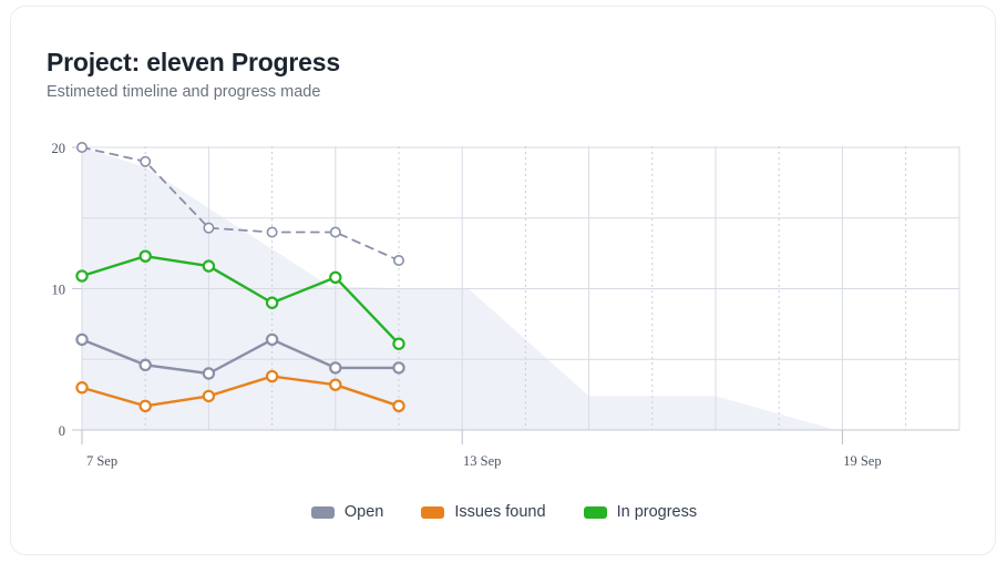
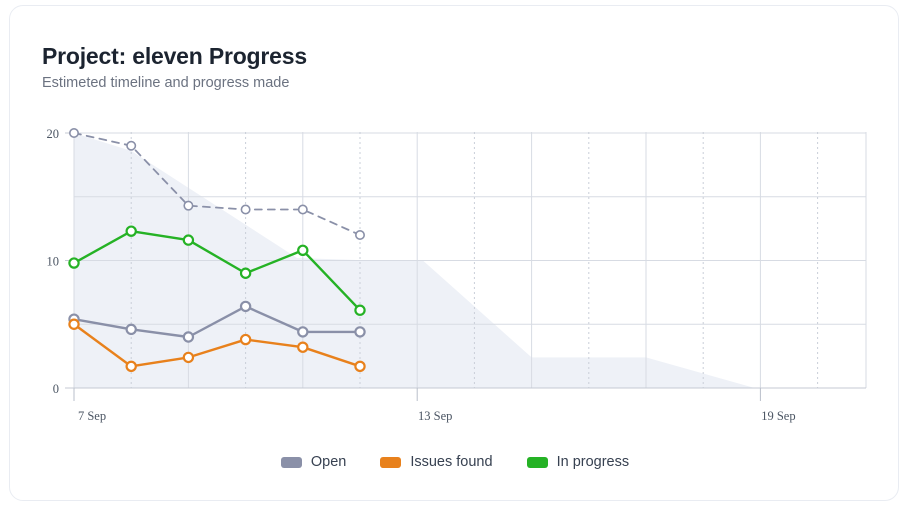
Open/7 Sep: 6.4 -> 5.4
Issues found/7 Sep: 3.0 -> 5.0
In progress/7 Sep: 10.9 -> 9.8
